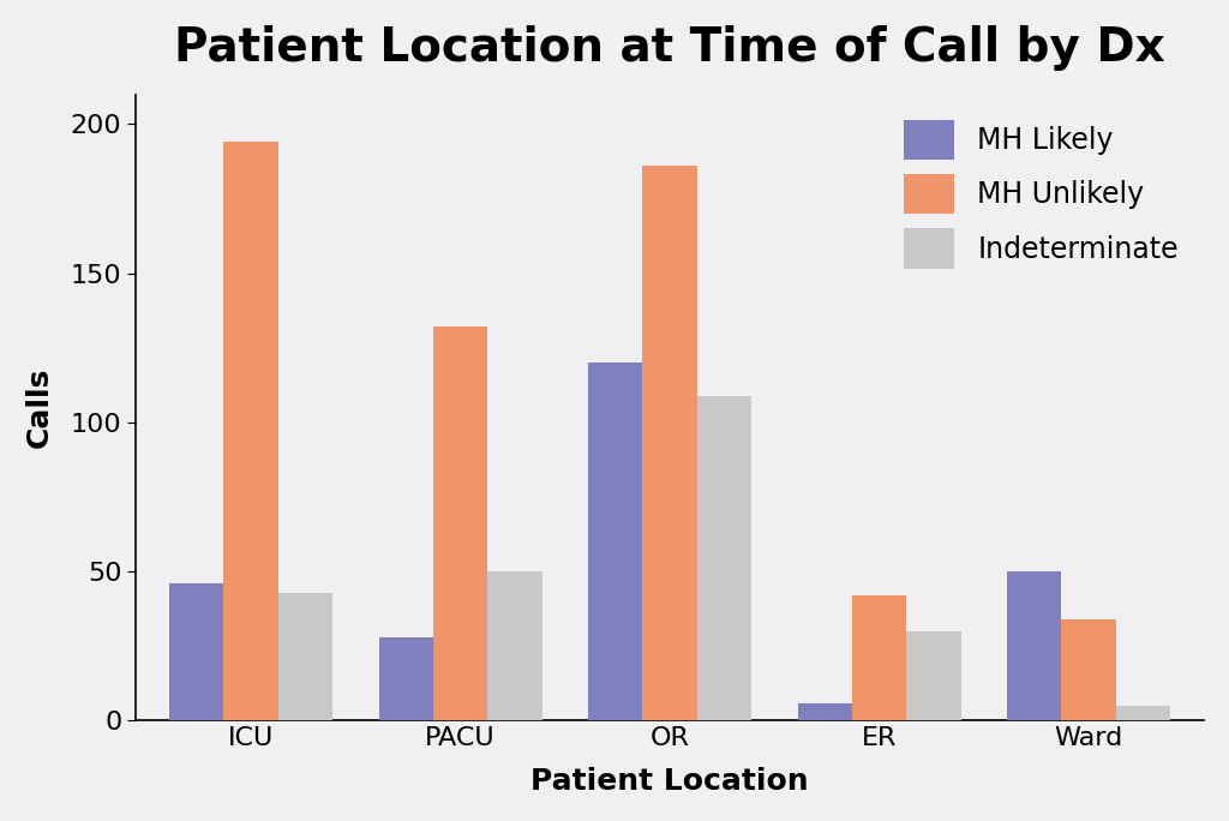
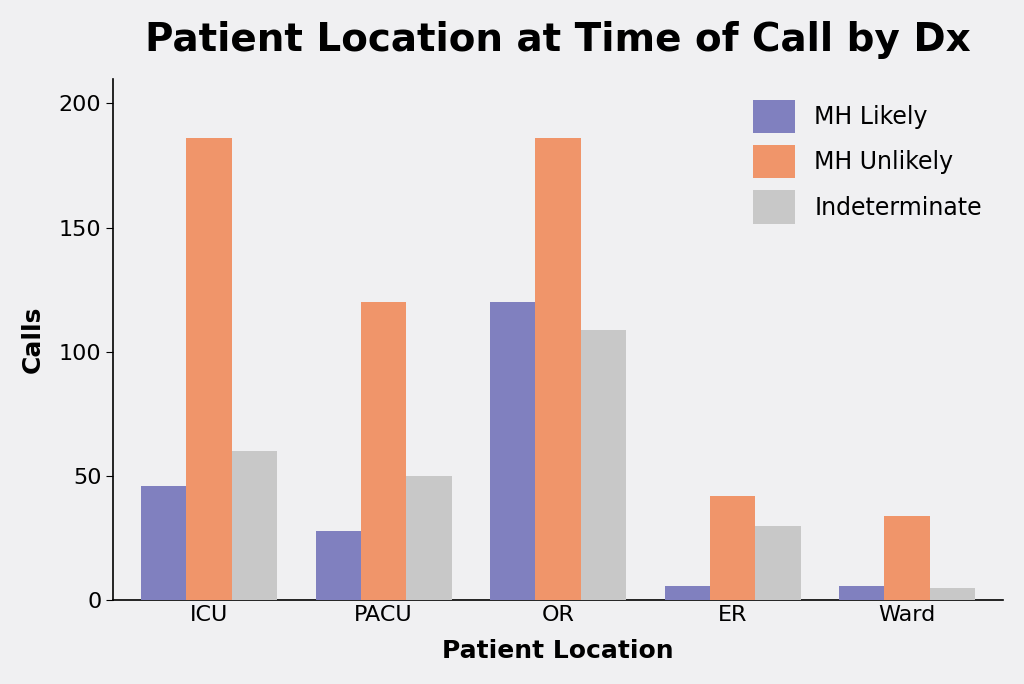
MH Unlikely/ICU: 194 -> 186
Indeterminate/ICU: 43 -> 60
MH Unlikely/PACU: 132 -> 120
MH Likely/Ward: 50 -> 6
